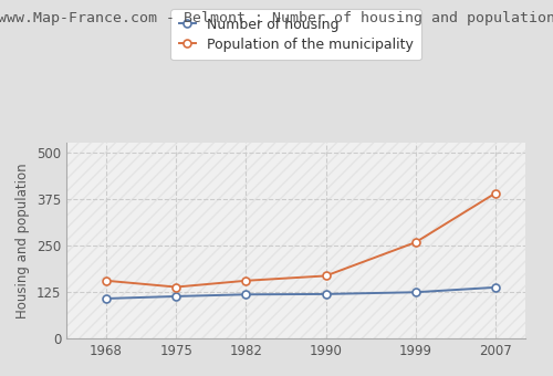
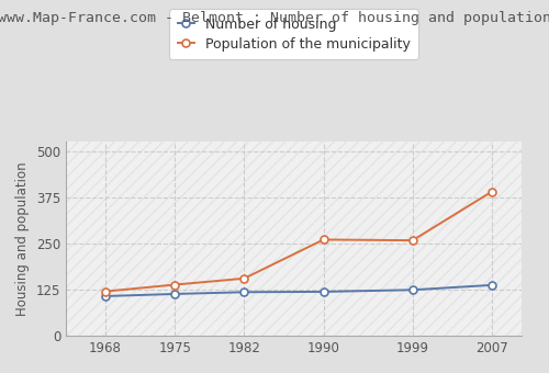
Population of the municipality/1968: 155 -> 120
Population of the municipality/1990: 168 -> 260
